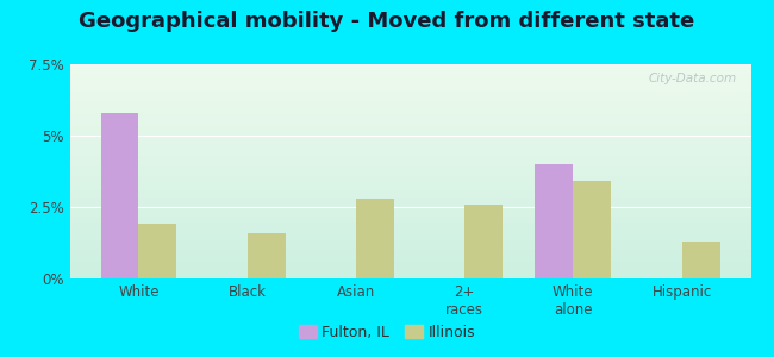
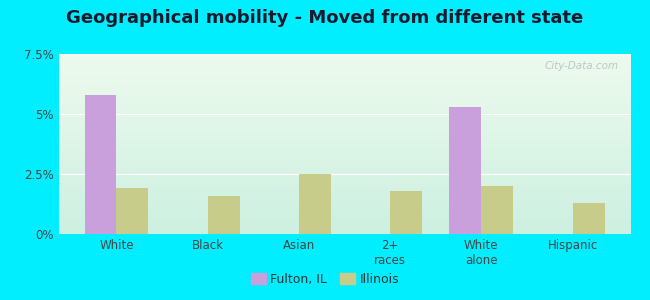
Illinois/Asian: 2.8% -> 2.5%
Illinois/2+ races: 2.6% -> 1.8%
Fulton, IL/White alone: 4.0% -> 5.3%
Illinois/White alone: 3.4% -> 2.0%
